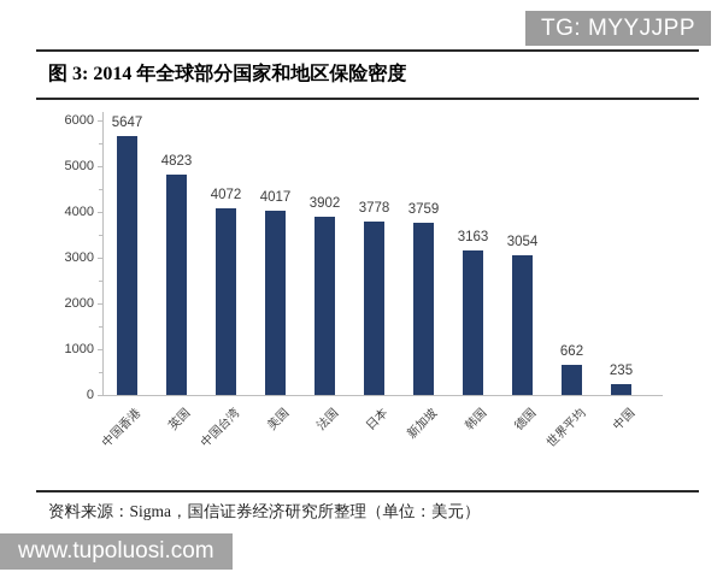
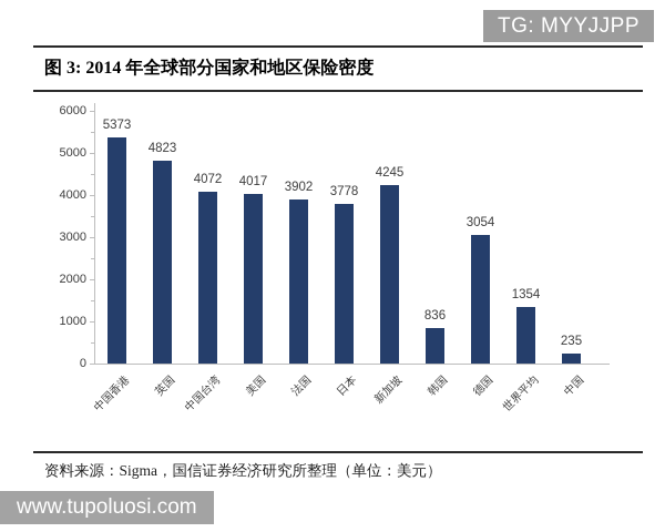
中国香港: 5647 -> 5373
新加坡: 3759 -> 4245
韩国: 3163 -> 836
世界平均: 662 -> 1354
